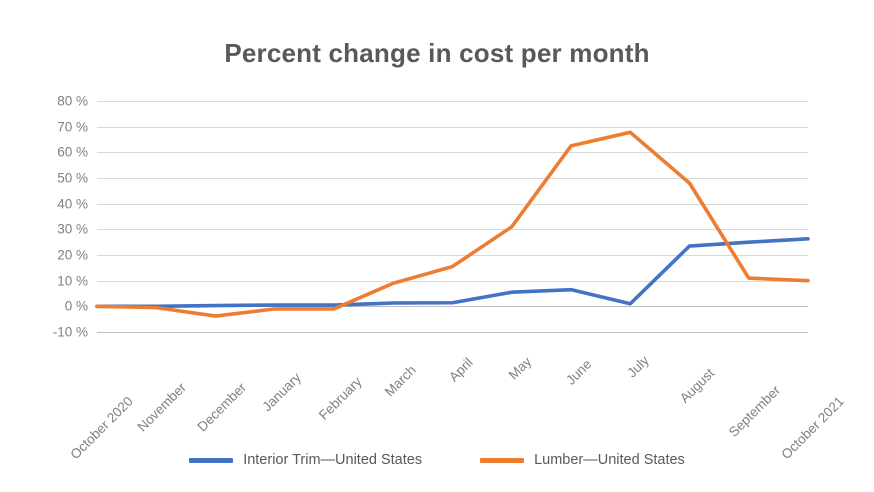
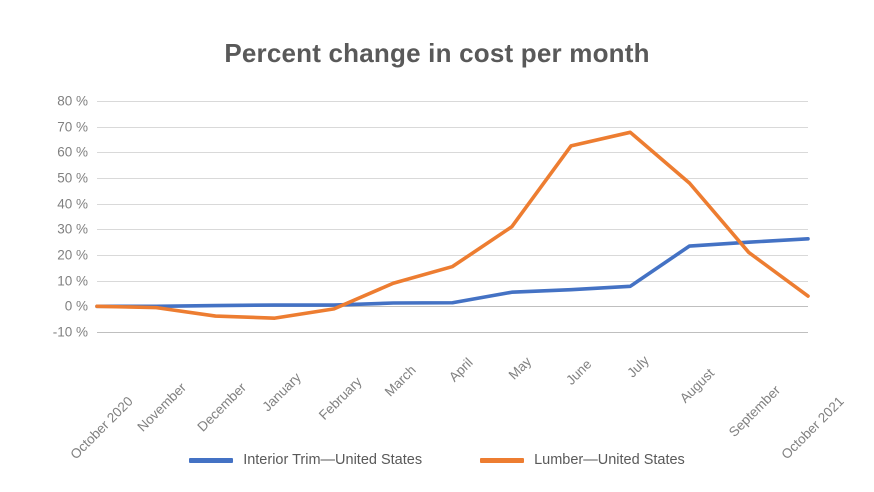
Lumber—United States/January: -1% -> -5%
Interior Trim—United States/July: 1% -> 8%
Lumber—United States/September: 11% -> 21%
Lumber—United States/October 2021: 10% -> 4%
